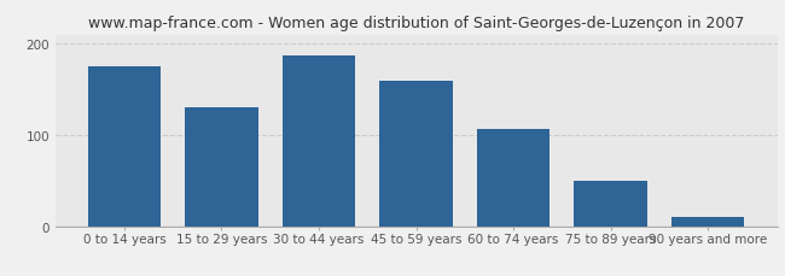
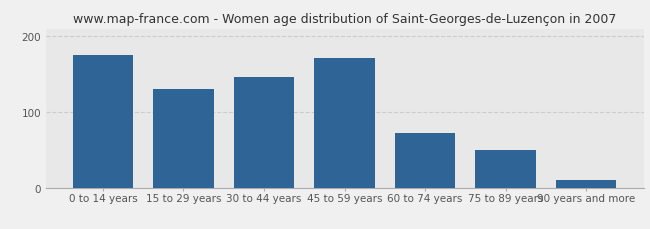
30 to 44 years: 188 -> 146
45 to 59 years: 160 -> 172
60 to 74 years: 106 -> 72
